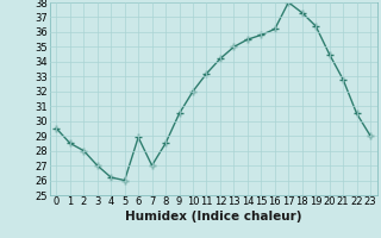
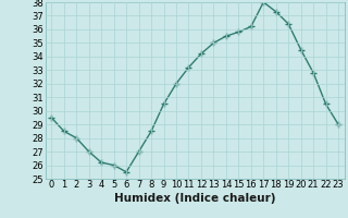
6: 28.9 -> 25.5
